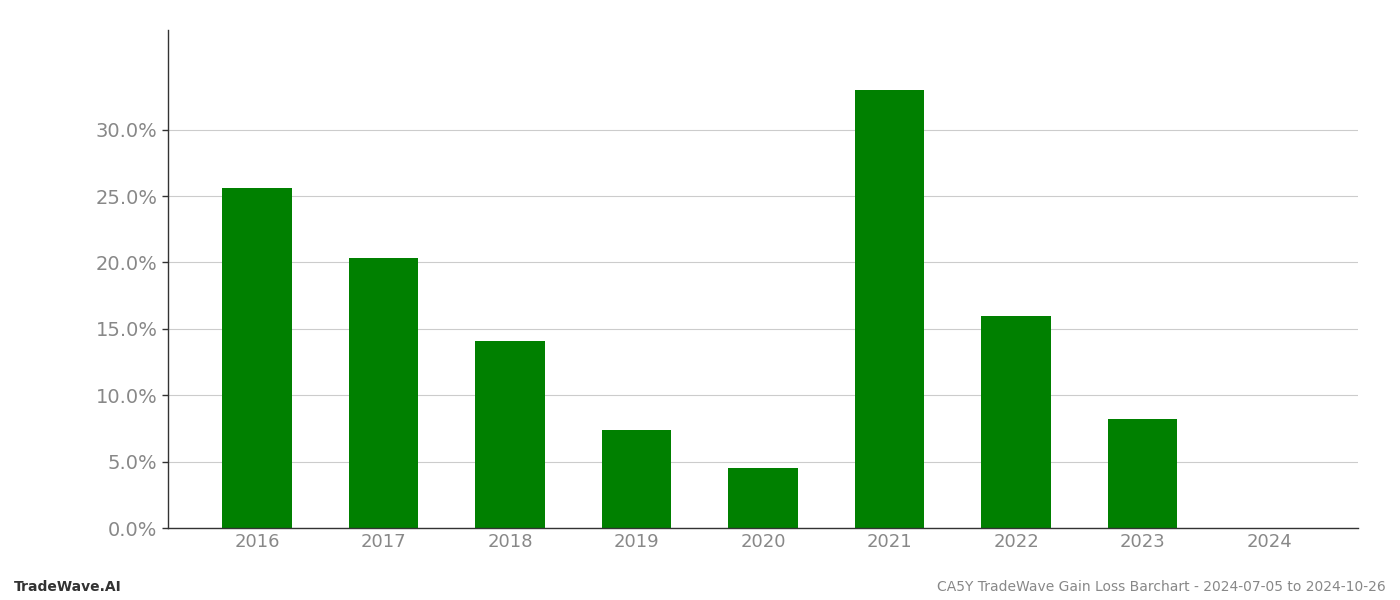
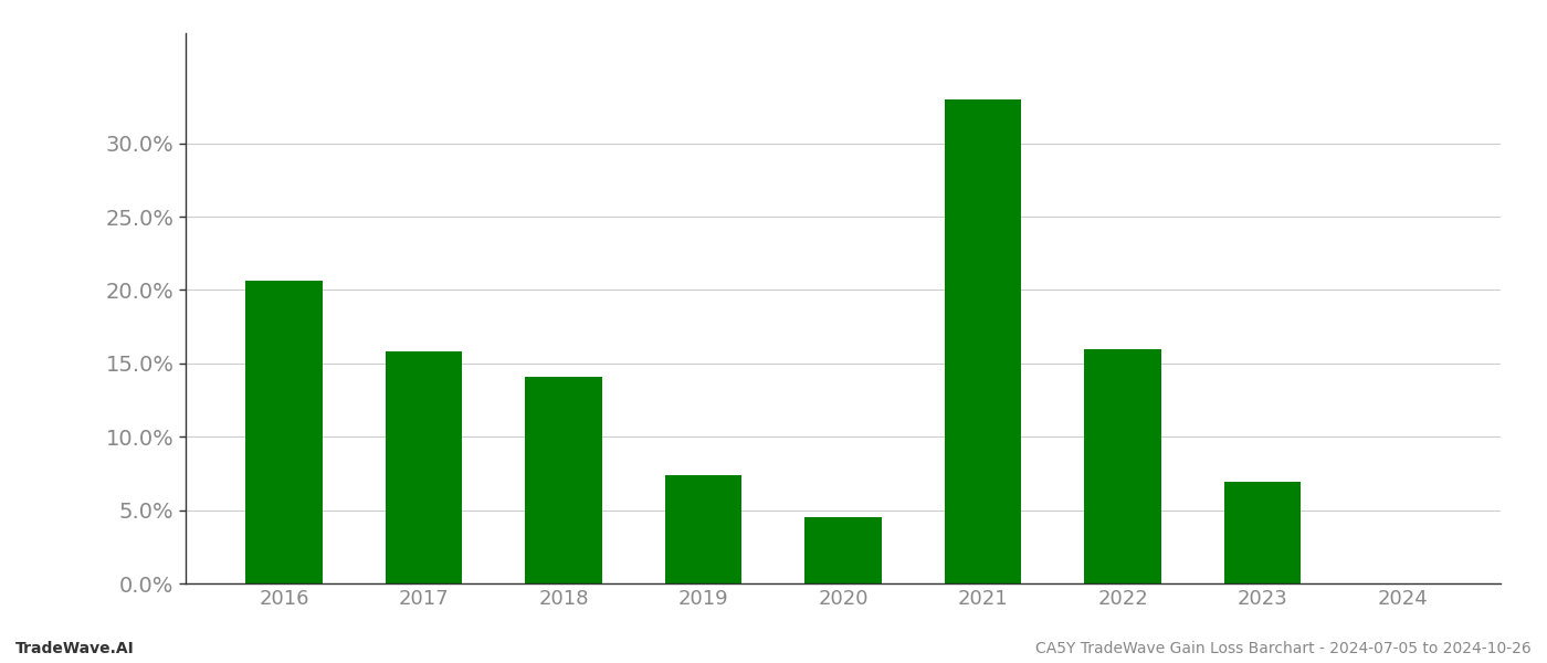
2016: 25.6% -> 20.6%
2017: 20.3% -> 15.8%
2023: 8.2% -> 6.9%
